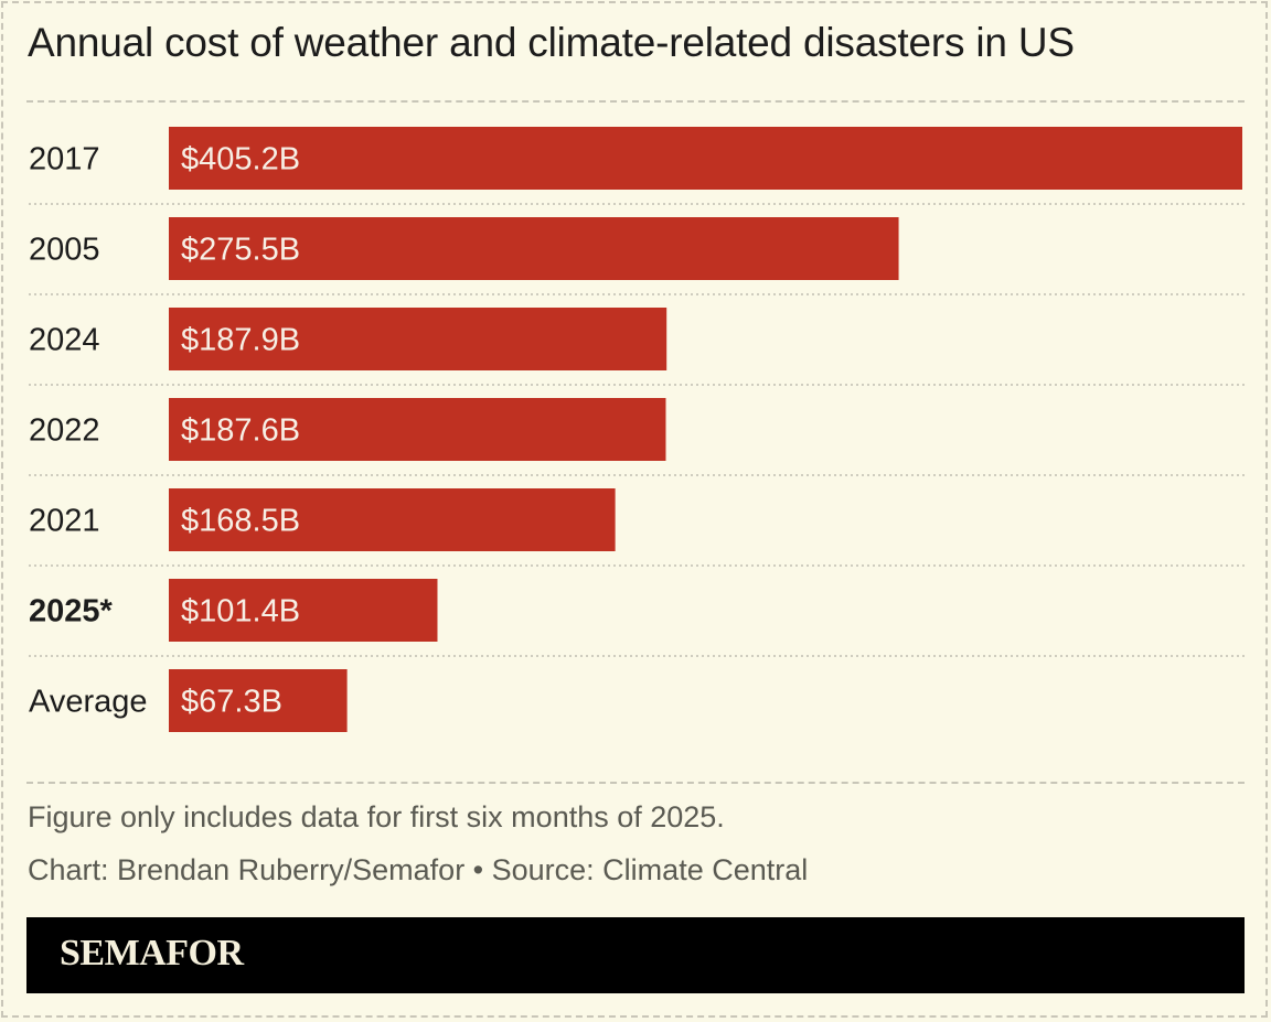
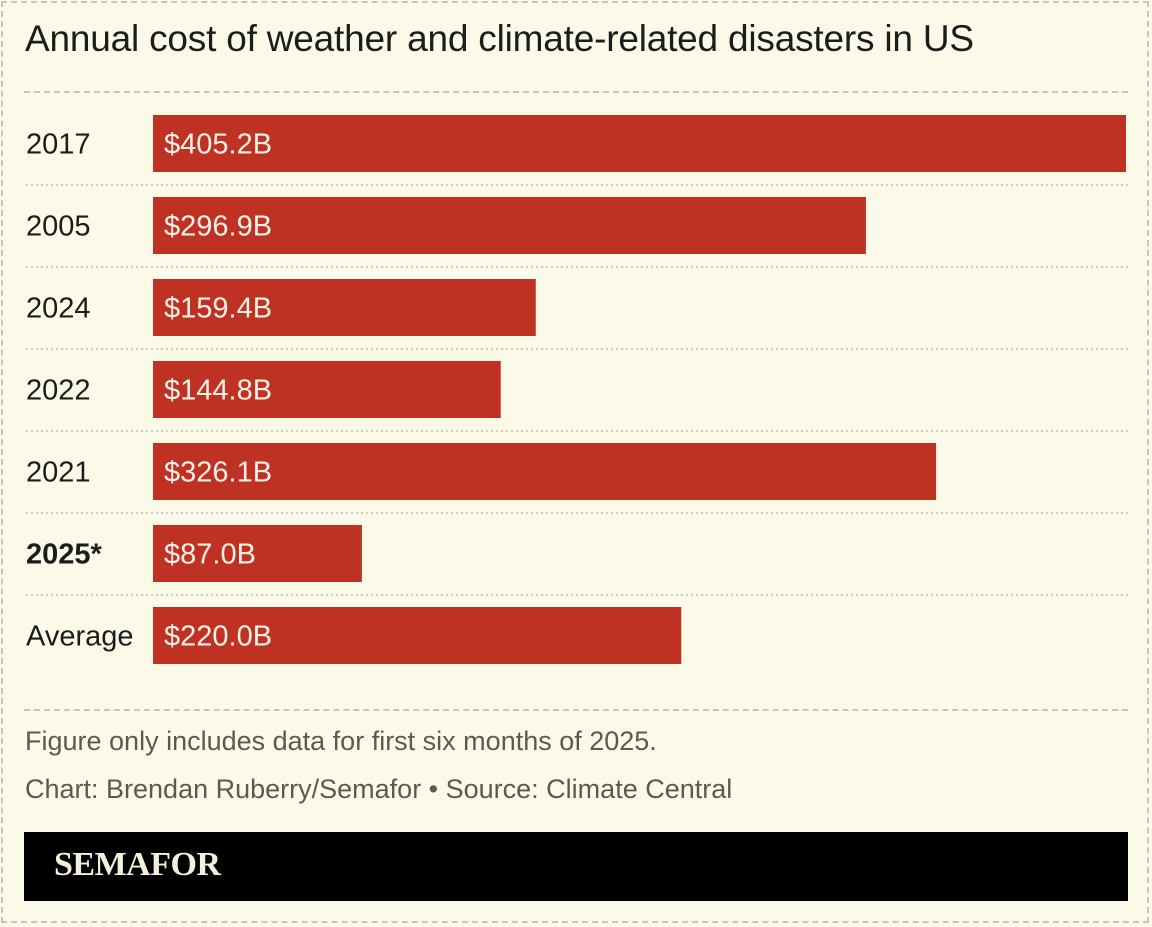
2005: $275.5B -> $296.9B
2024: $187.9B -> $159.4B
2022: $187.6B -> $144.8B
2021: $168.5B -> $326.1B
2025*: $101.4B -> $87.0B
Average: $67.3B -> $220.0B
